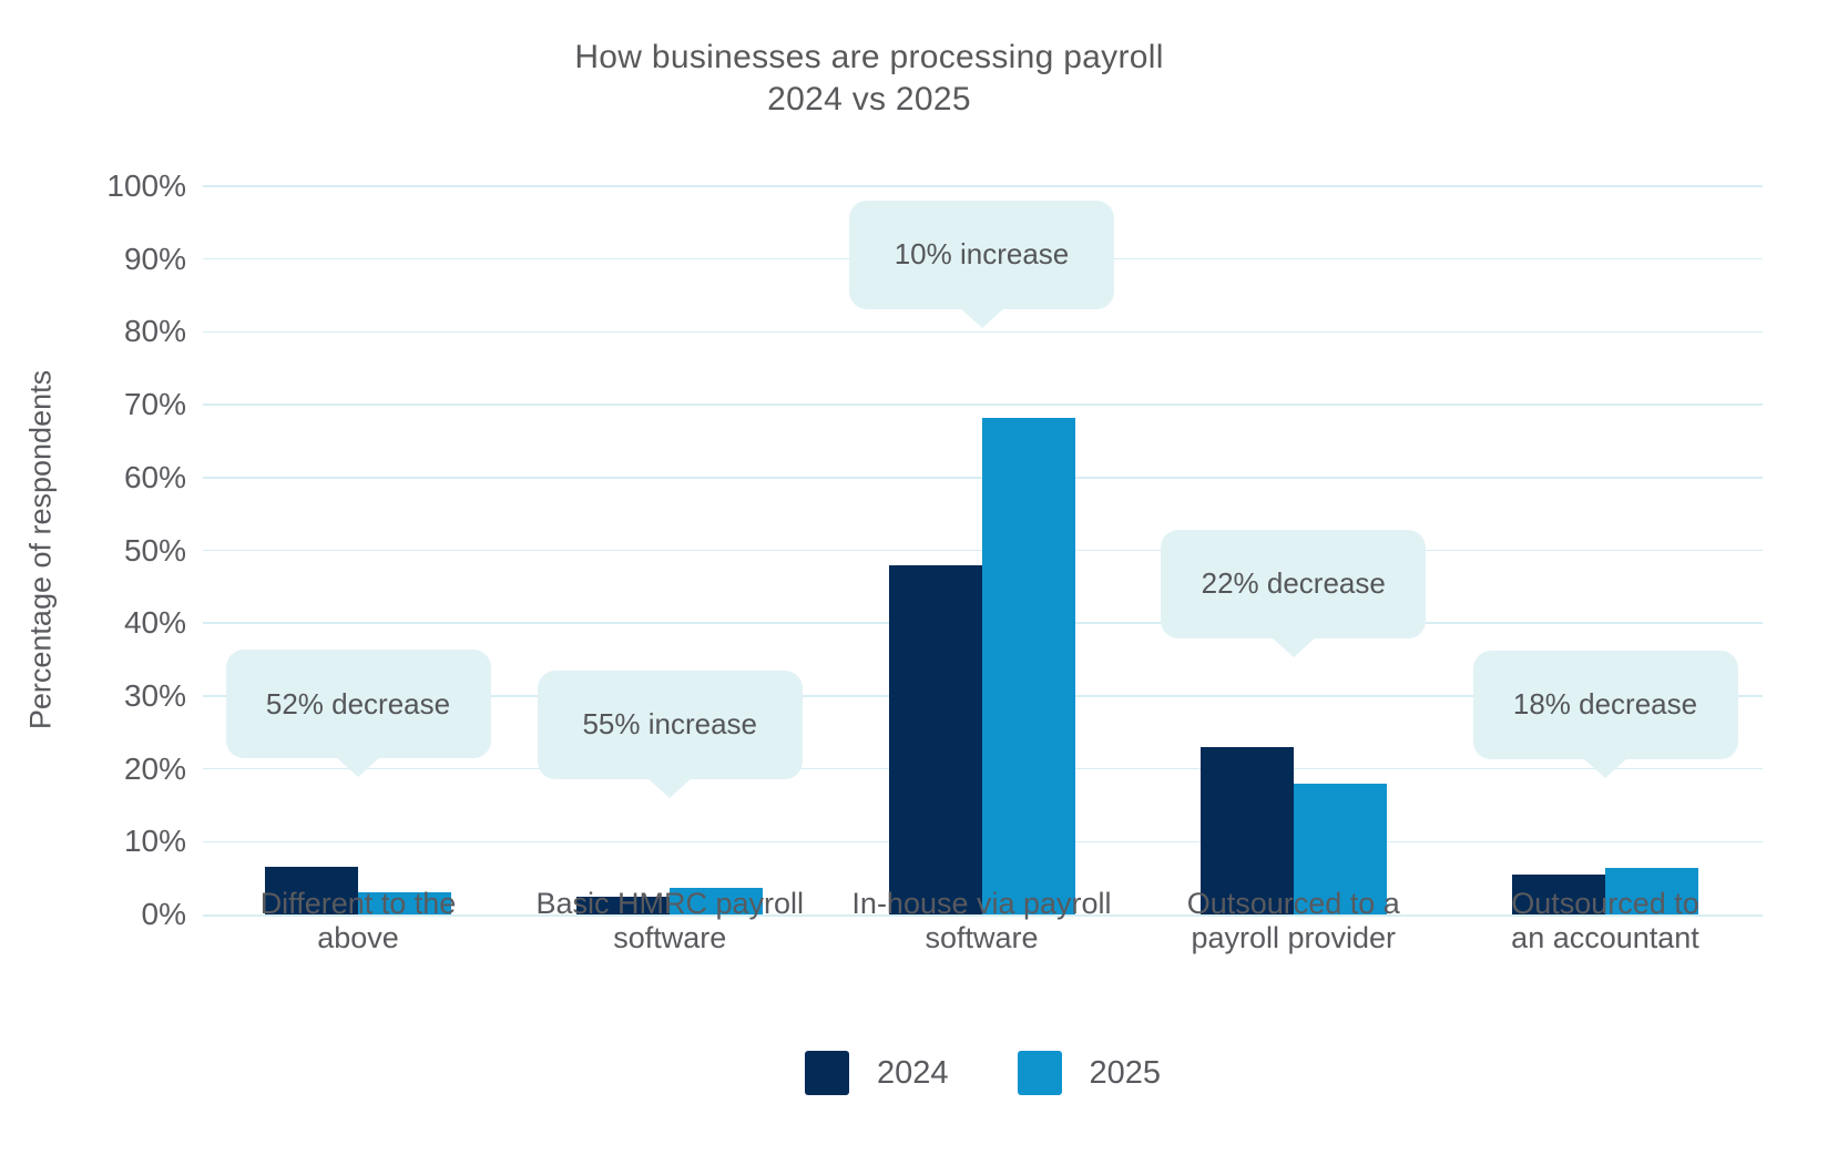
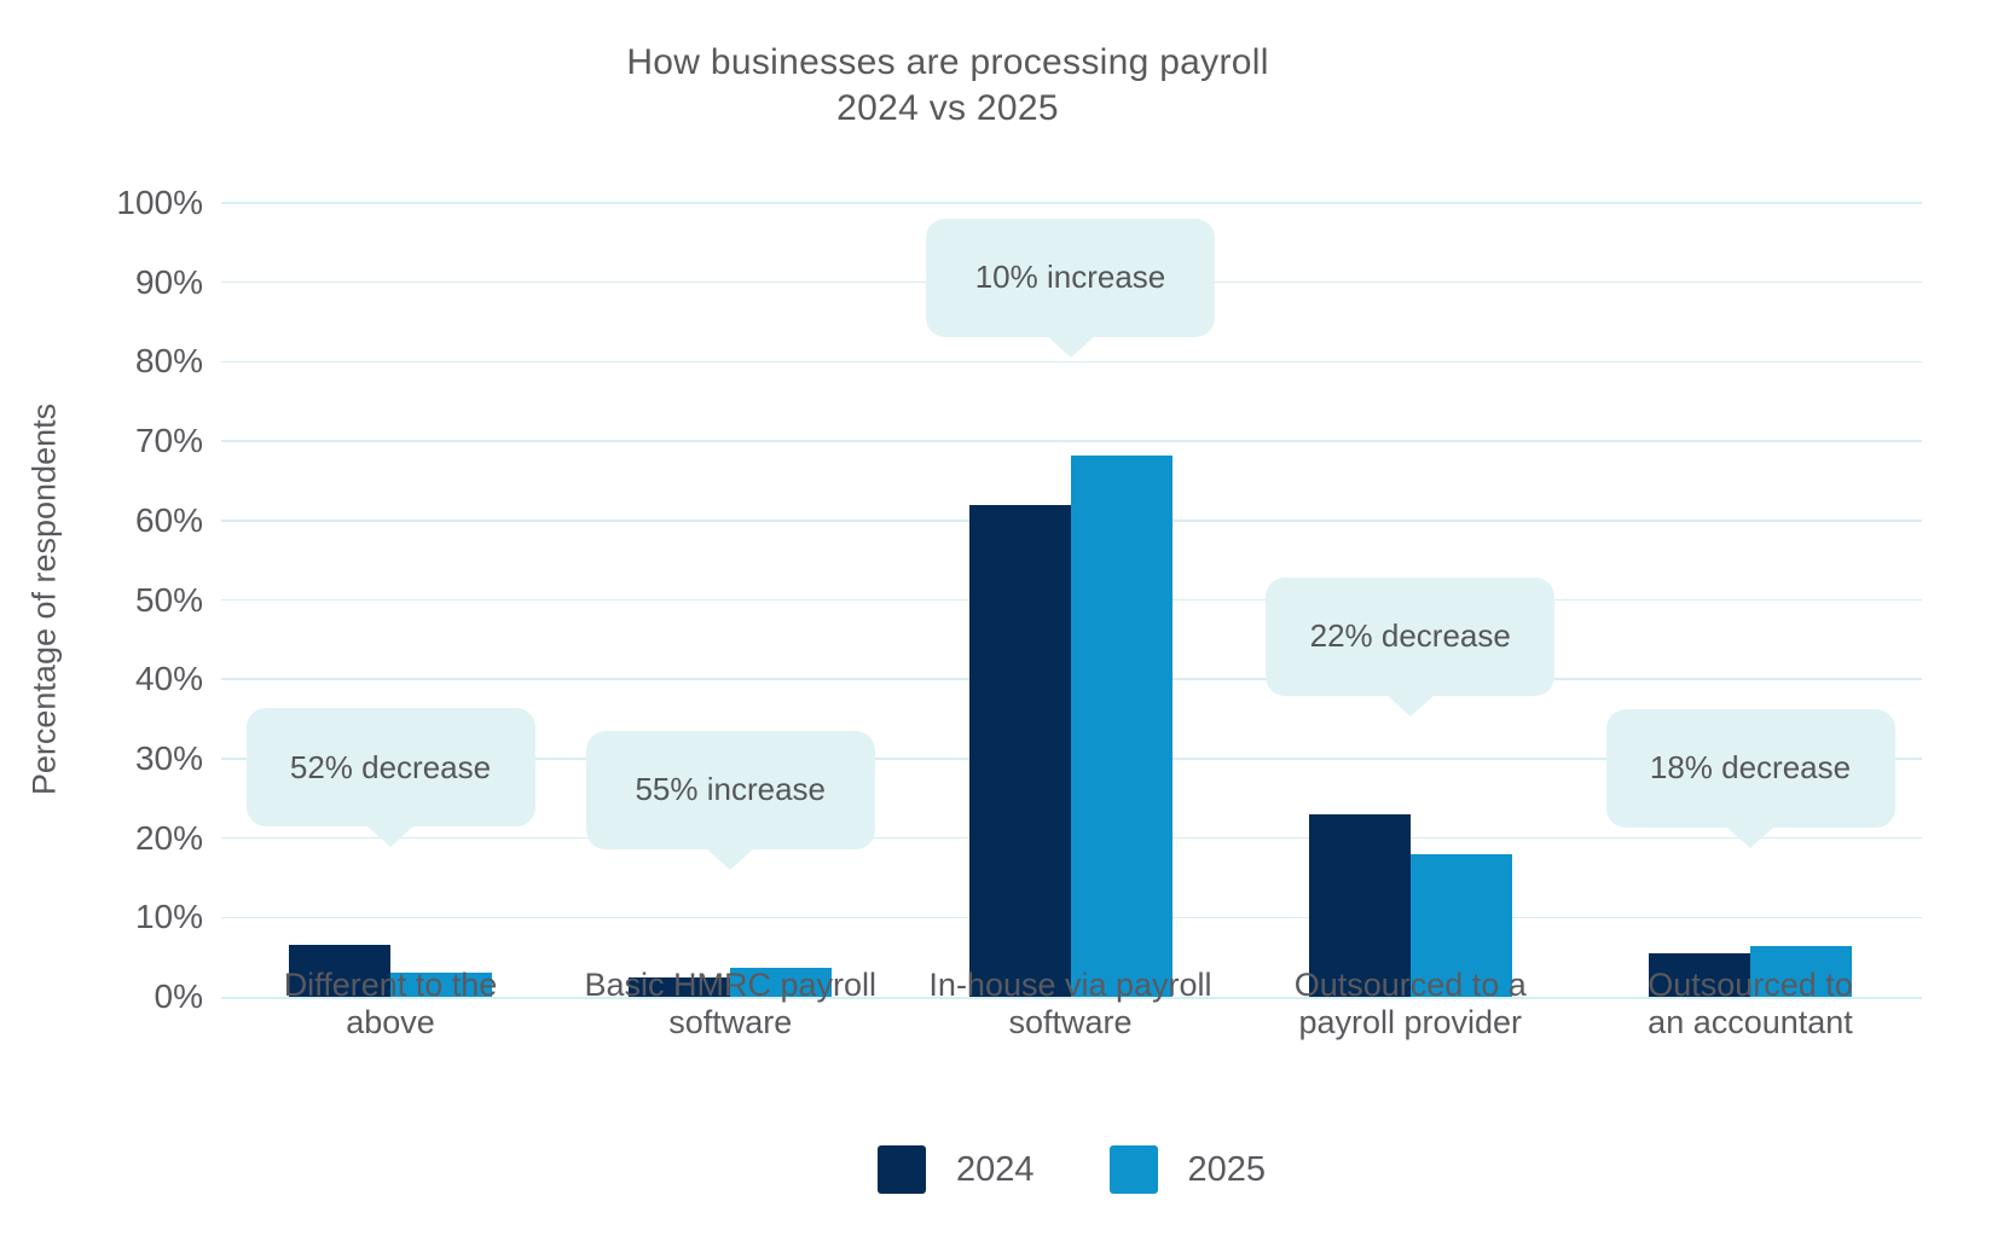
2024/In-house via payroll software: 48% -> 62%
